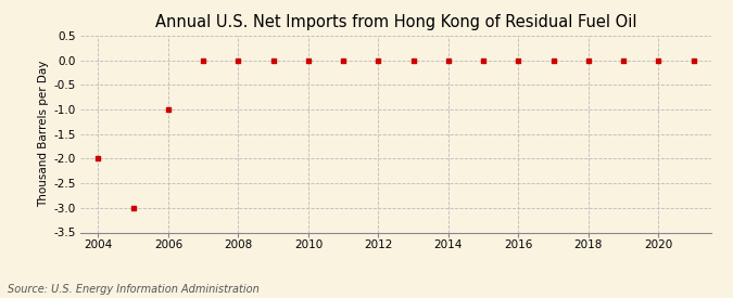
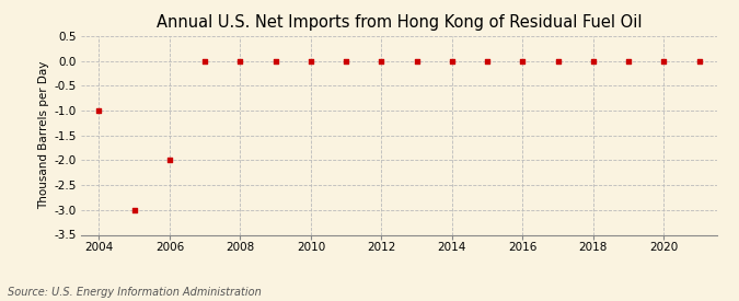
2004: -2 -> -1
2006: -1 -> -2
